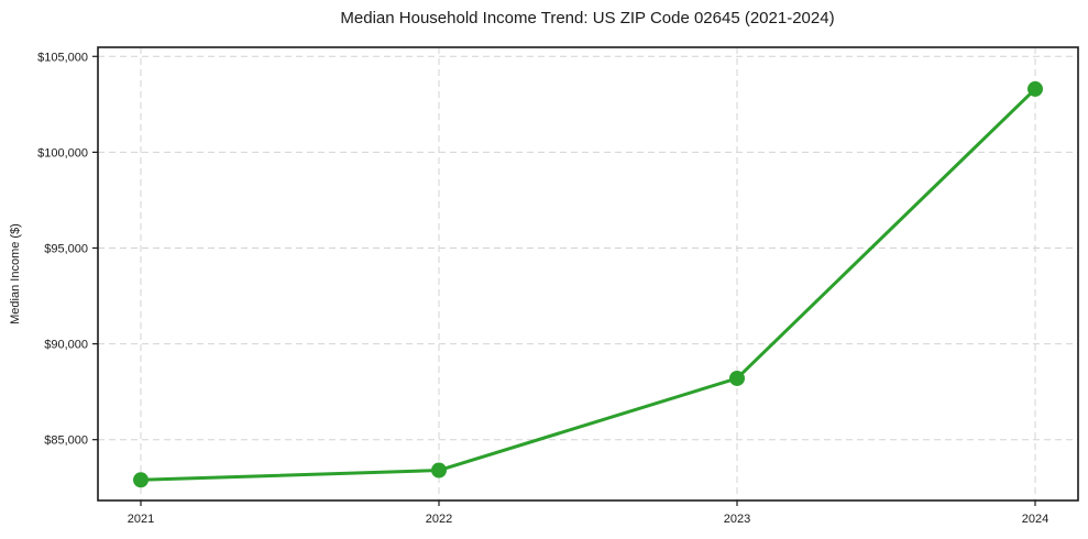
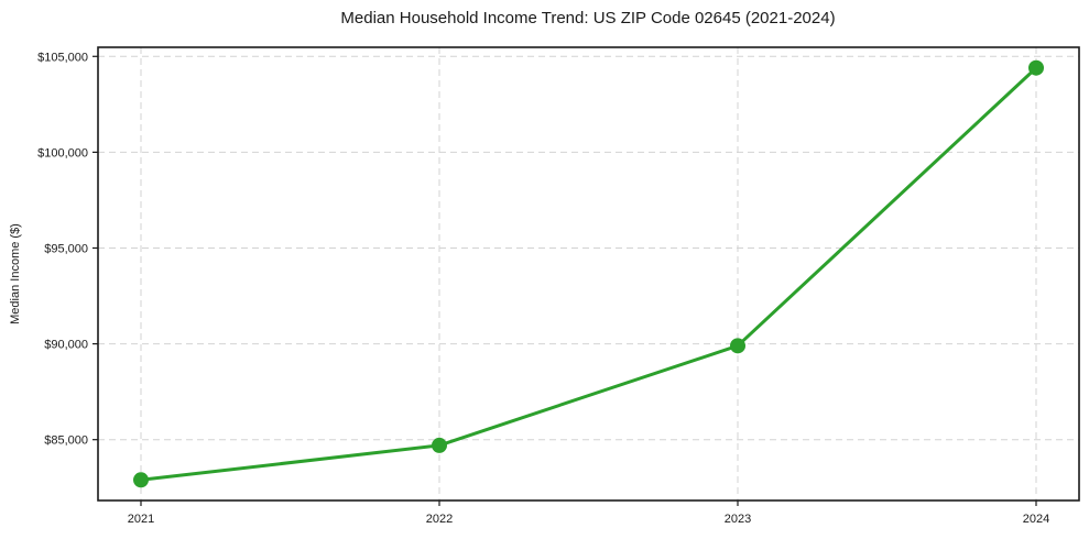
2022: $83400 -> $84700
2023: $88200 -> $89900
2024: $103300 -> $104400
